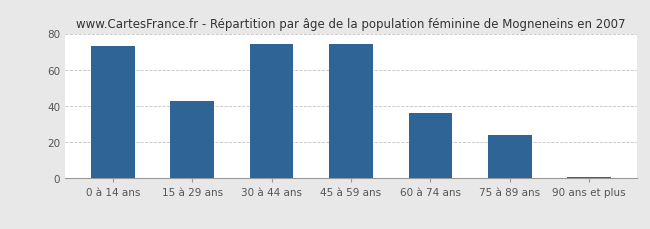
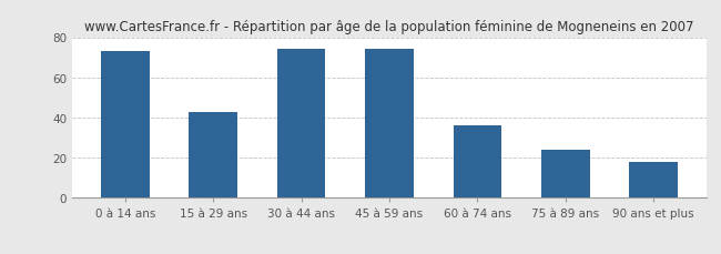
90 ans et plus: 1 -> 18
